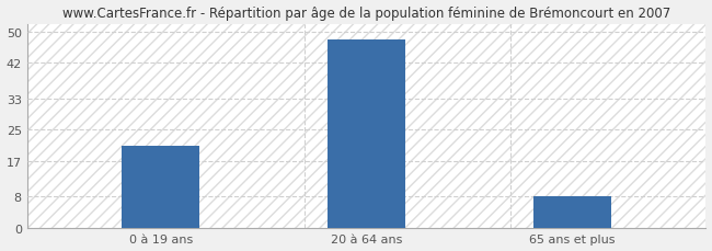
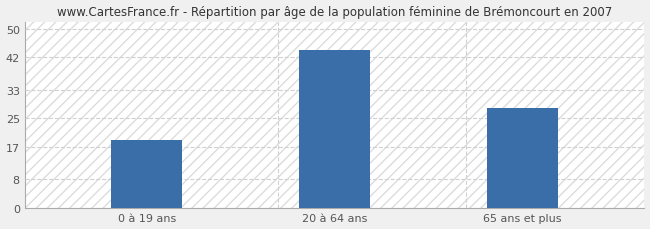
0 à 19 ans: 21 -> 19
20 à 64 ans: 48 -> 44
65 ans et plus: 8 -> 28
